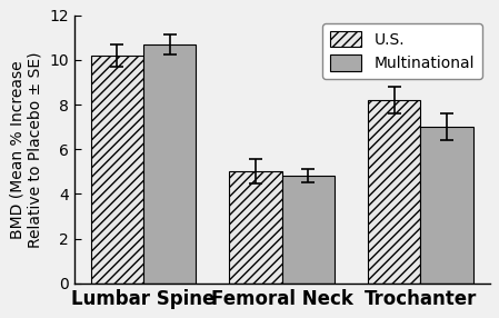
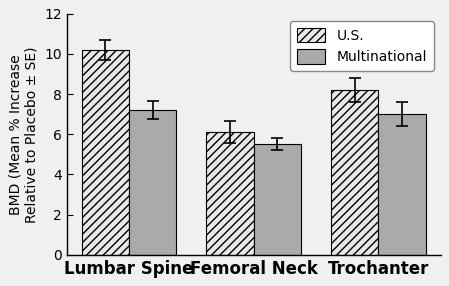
Multinational/Lumbar Spine: 10.7 -> 7.2
U.S./Femoral Neck: 5.0 -> 6.1
Multinational/Femoral Neck: 4.8 -> 5.5
